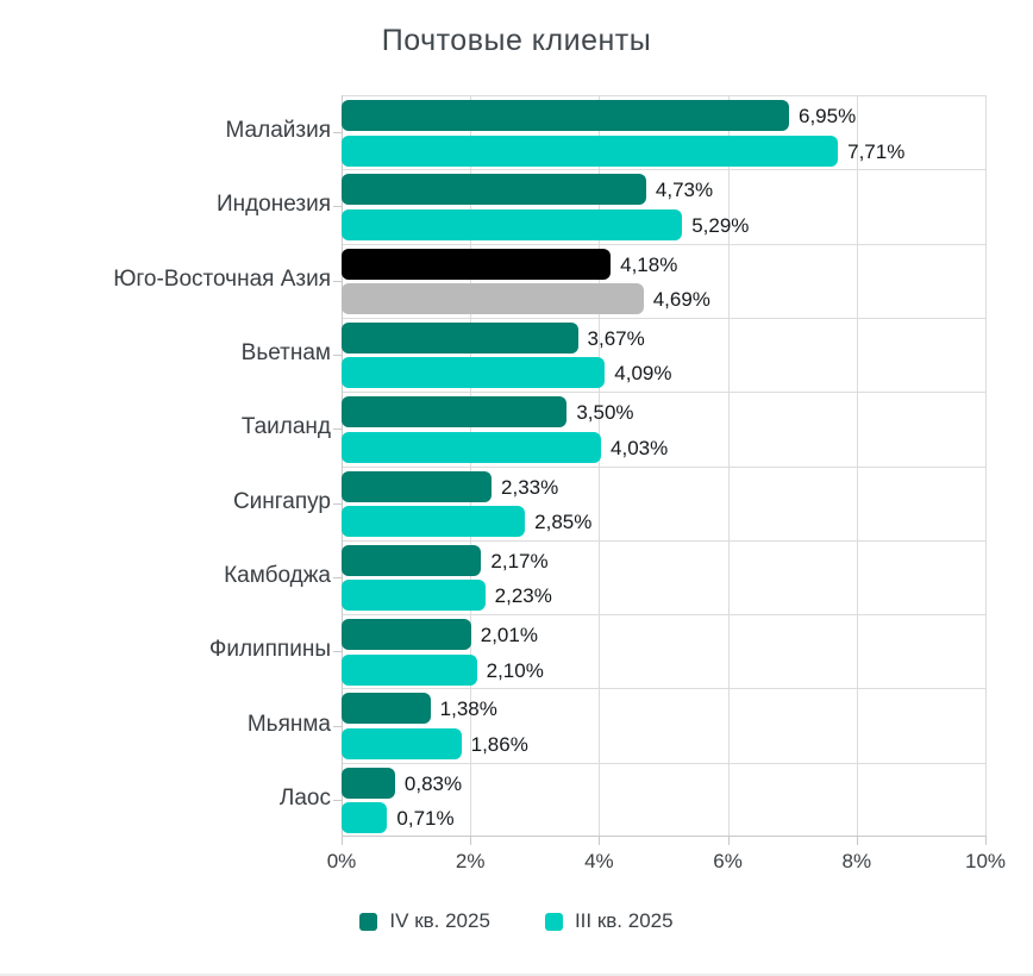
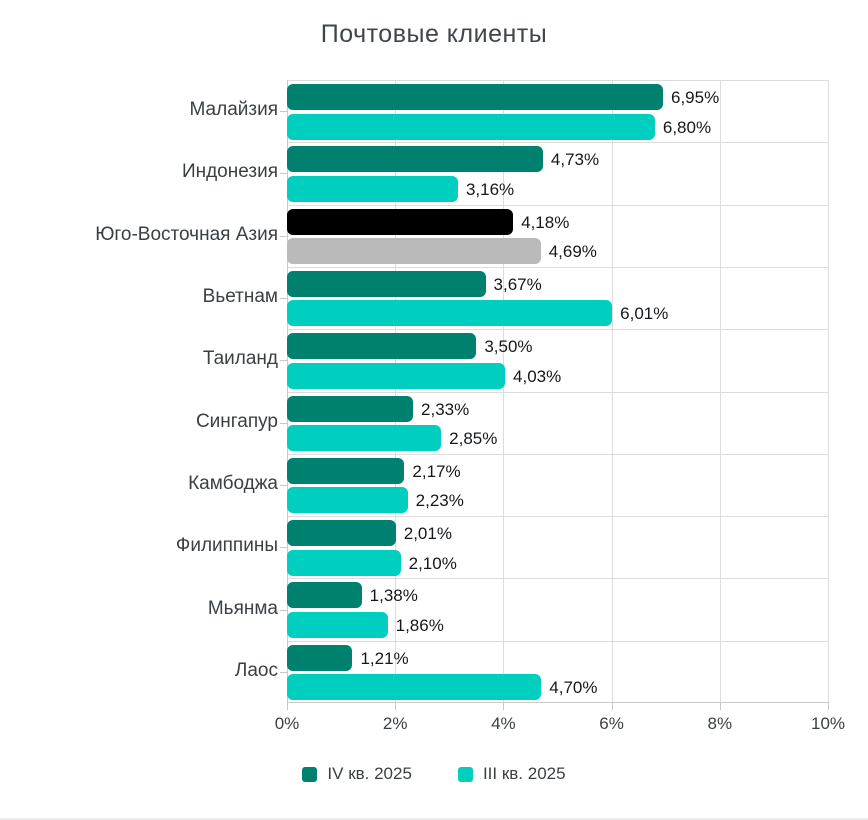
III кв. 2025/Малайзия: 7,71% -> 6,80%
III кв. 2025/Индонезия: 5,29% -> 3,16%
III кв. 2025/Вьетнам: 4,09% -> 6,01%
IV кв. 2025/Лаос: 0,83% -> 1,21%
III кв. 2025/Лаос: 0,71% -> 4,70%
